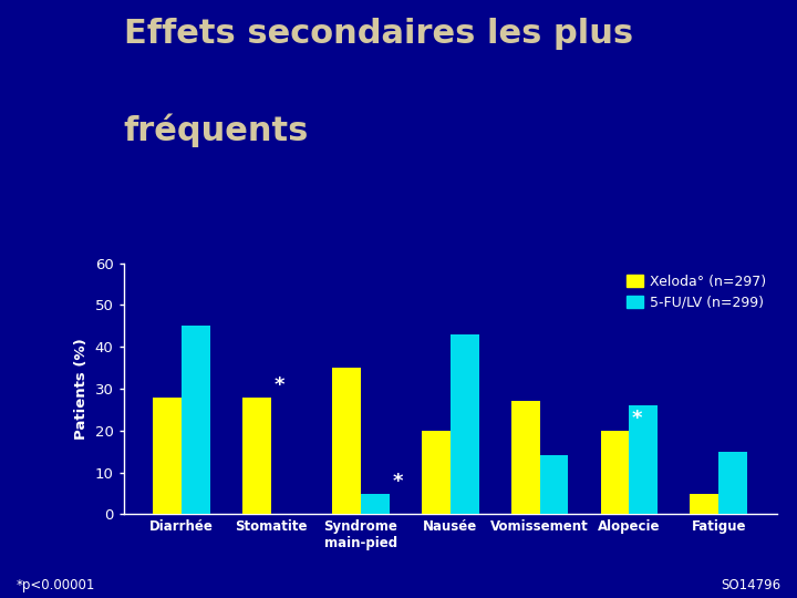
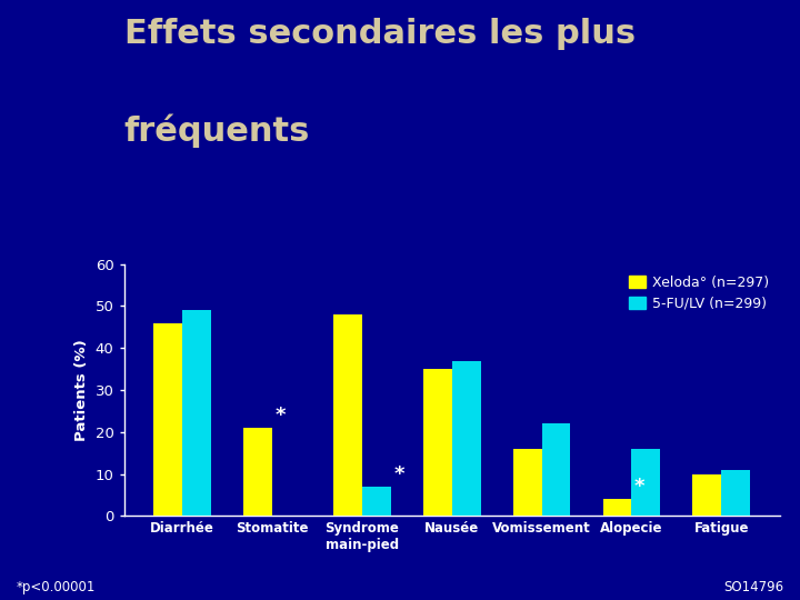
Xeloda° (n=297)/Diarrhée: 28 -> 46
5-FU/LV (n=299)/Diarrhée: 45 -> 49
Xeloda° (n=297)/Stomatite: 28 -> 21
Xeloda° (n=297)/Syndrome main-pied: 35 -> 48
5-FU/LV (n=299)/Syndrome main-pied: 5 -> 7
Xeloda° (n=297)/Nausée: 20 -> 35
5-FU/LV (n=299)/Nausée: 43 -> 37
Xeloda° (n=297)/Vomissement: 27 -> 16
5-FU/LV (n=299)/Vomissement: 14 -> 22
Xeloda° (n=297)/Alopecie: 20 -> 4
5-FU/LV (n=299)/Alopecie: 26 -> 16
Xeloda° (n=297)/Fatigue: 5 -> 10
5-FU/LV (n=299)/Fatigue: 15 -> 11
